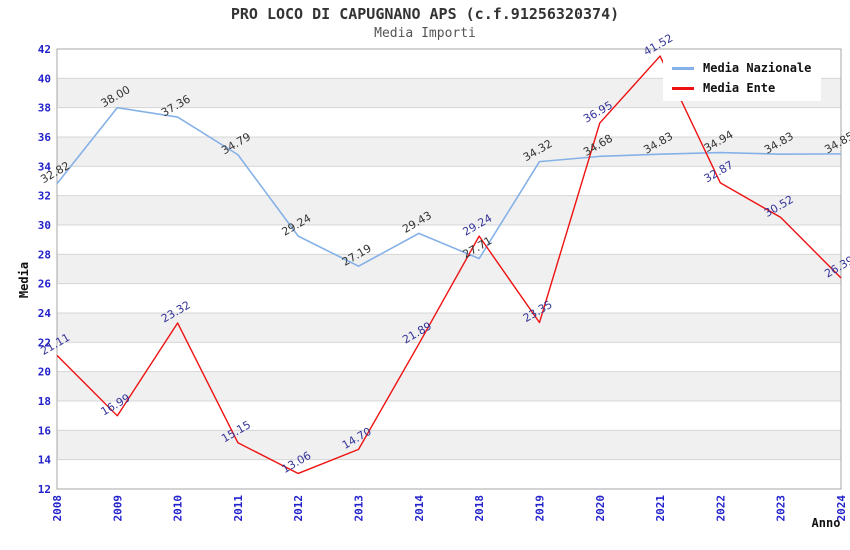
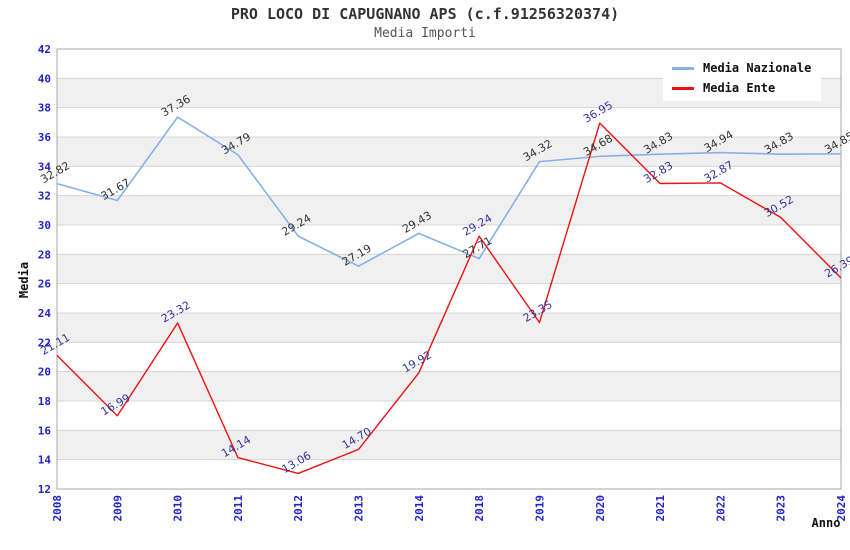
Media Nazionale/2009: 38.00 -> 31.67
Media Ente/2011: 15.15 -> 14.14
Media Ente/2014: 21.89 -> 19.92
Media Ente/2021: 41.52 -> 32.83
